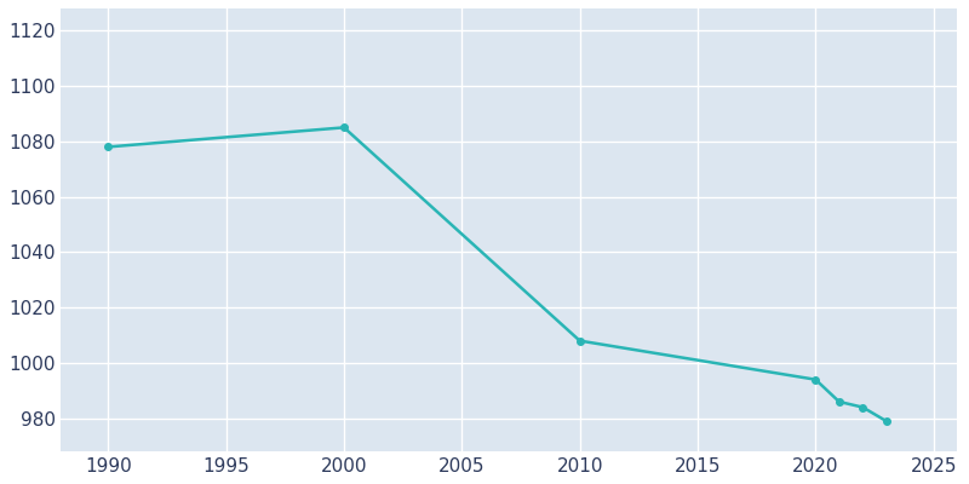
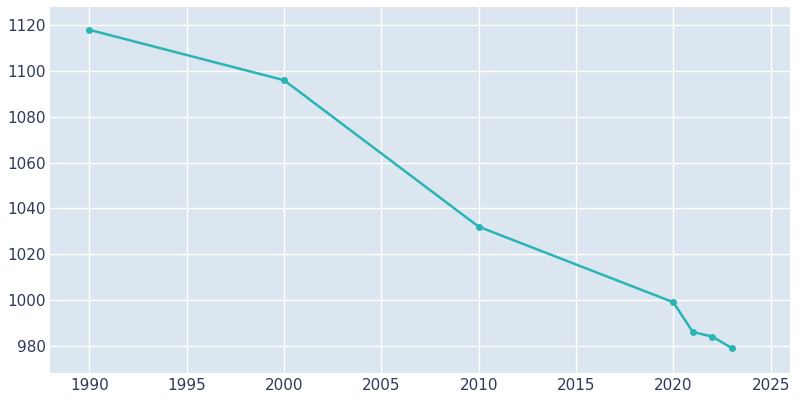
1990: 1078 -> 1118
2000: 1085 -> 1096
2010: 1008 -> 1032
2020: 994 -> 999
